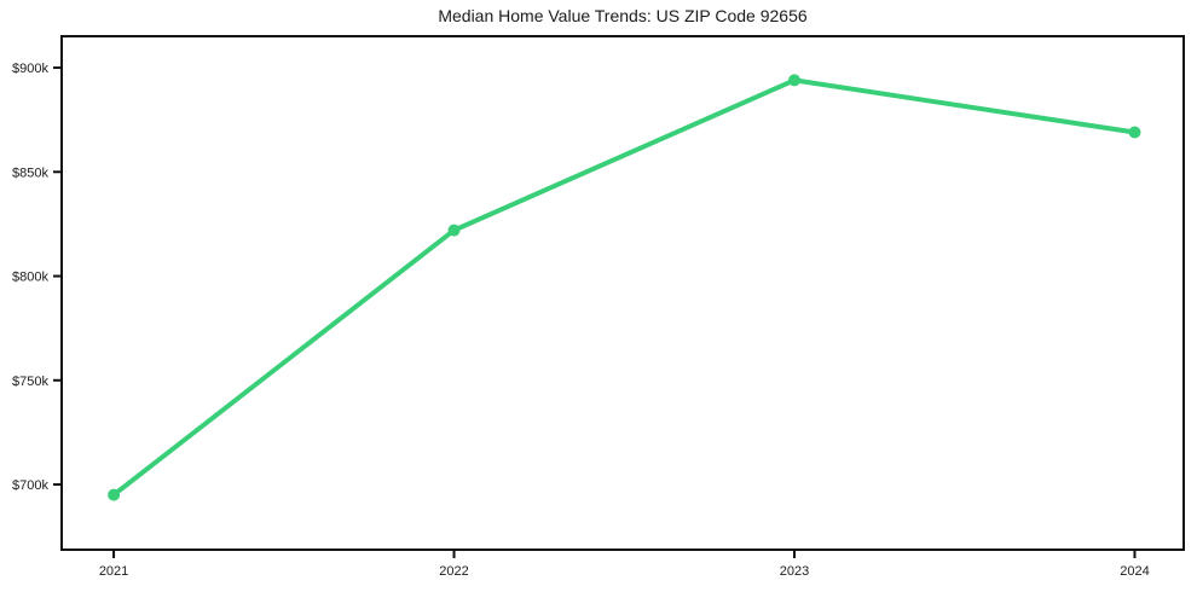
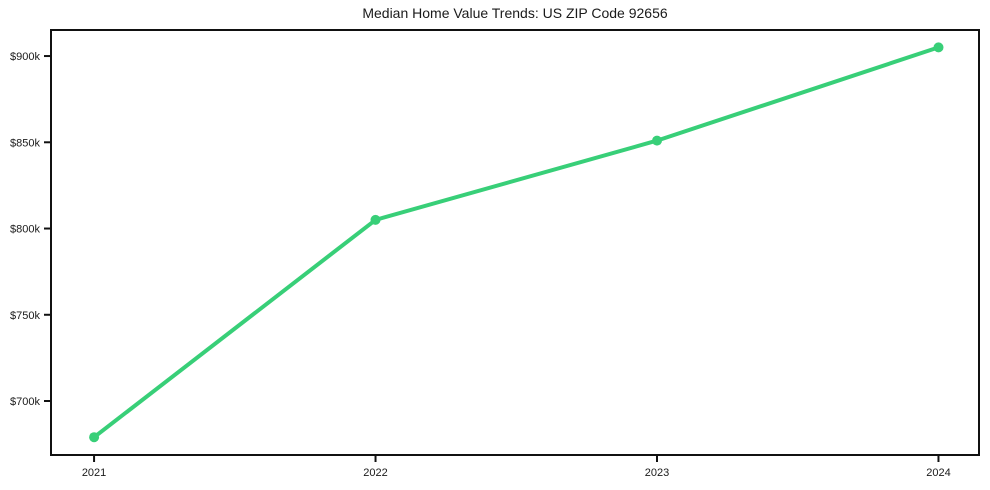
2021: $695k -> $679k
2022: $822k -> $805k
2023: $894k -> $851k
2024: $869k -> $905k
